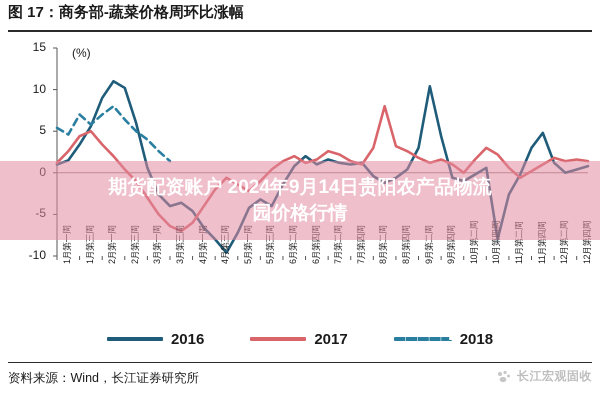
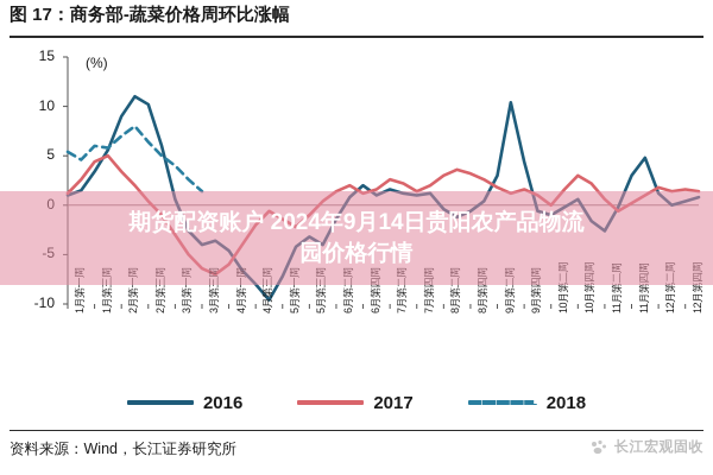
2018/1月第三周: 7 -> 6
2017/7月第四周: 1 -> 2
2017/8月第二周: 8 -> 4
2016/10月第四周: -8 -> -2
